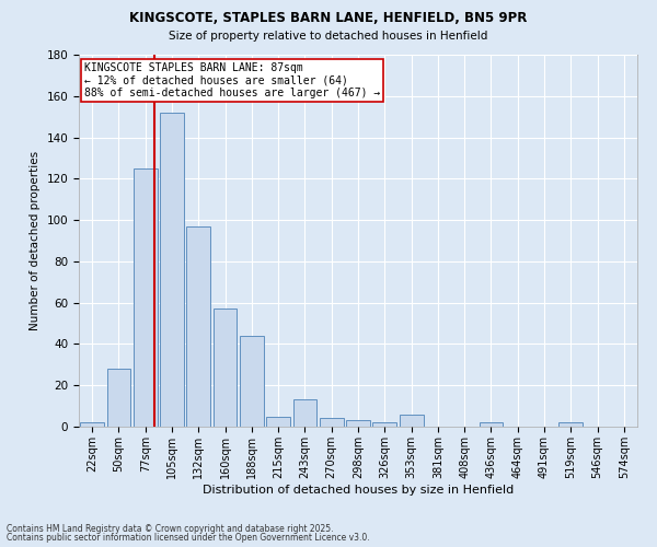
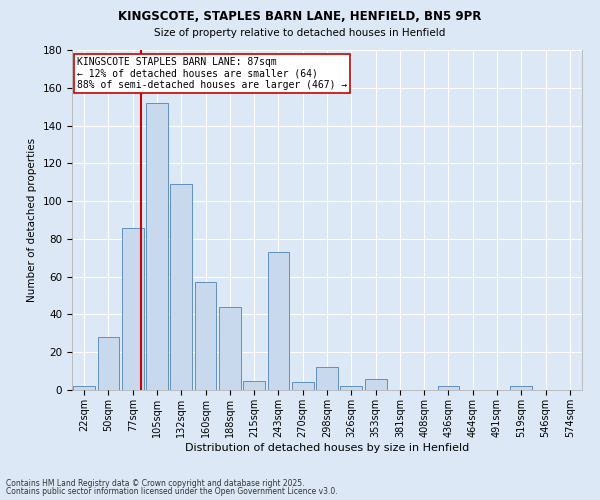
77sqm: 125 -> 86
132sqm: 97 -> 109
243sqm: 13 -> 73
298sqm: 3 -> 12
